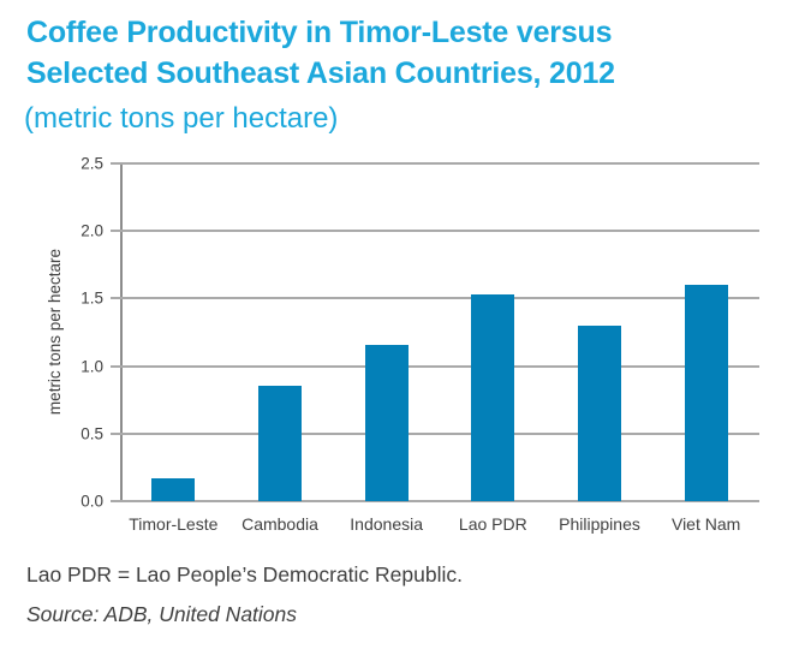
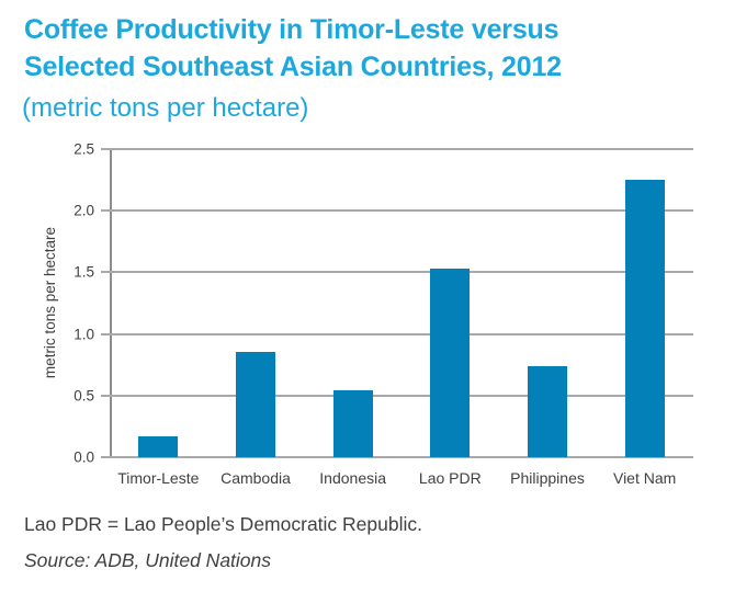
Indonesia: 1.16 -> 0.54
Philippines: 1.30 -> 0.74
Viet Nam: 1.60 -> 2.25
